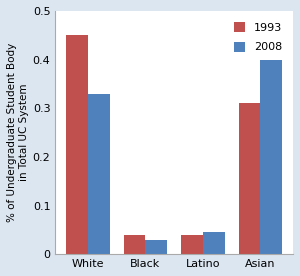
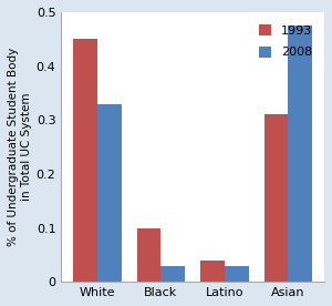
1993/Black: 0.04 -> 0.10
2008/Latino: 0.045 -> 0.030
2008/Asian: 0.400 -> 0.475
